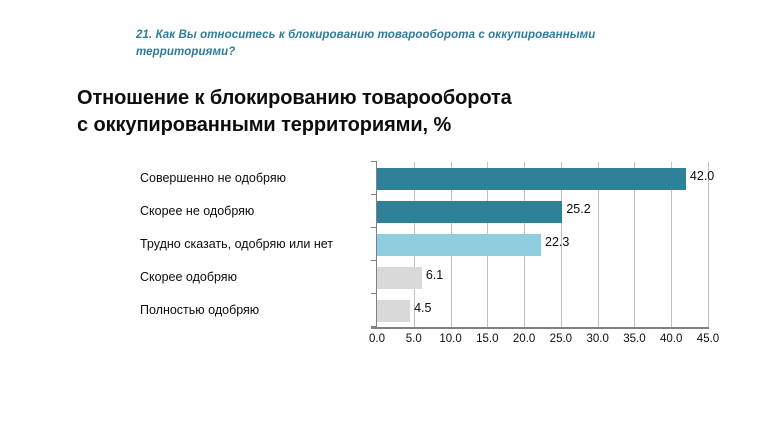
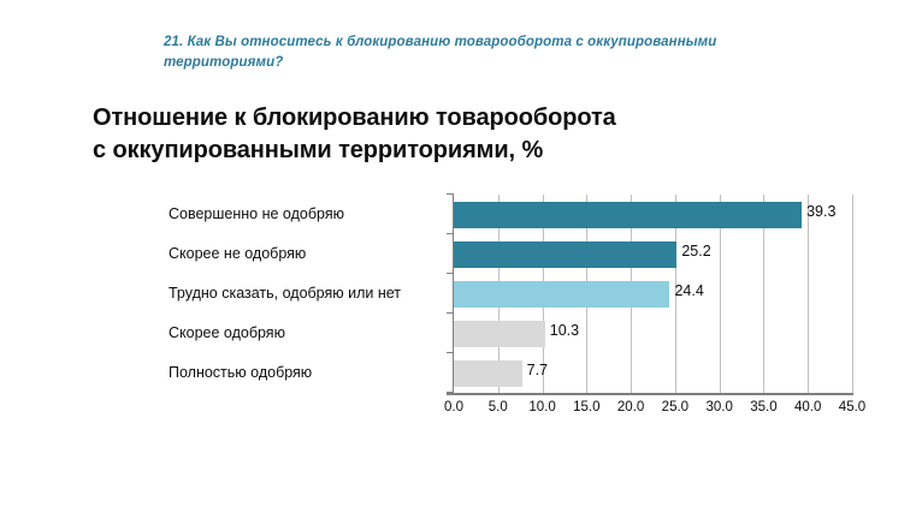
Совершенно не одобряю: 42.0 -> 39.3
Трудно сказать, одобряю или нет: 22.3 -> 24.4
Скорее одобряю: 6.1 -> 10.3
Полностью одобряю: 4.5 -> 7.7
